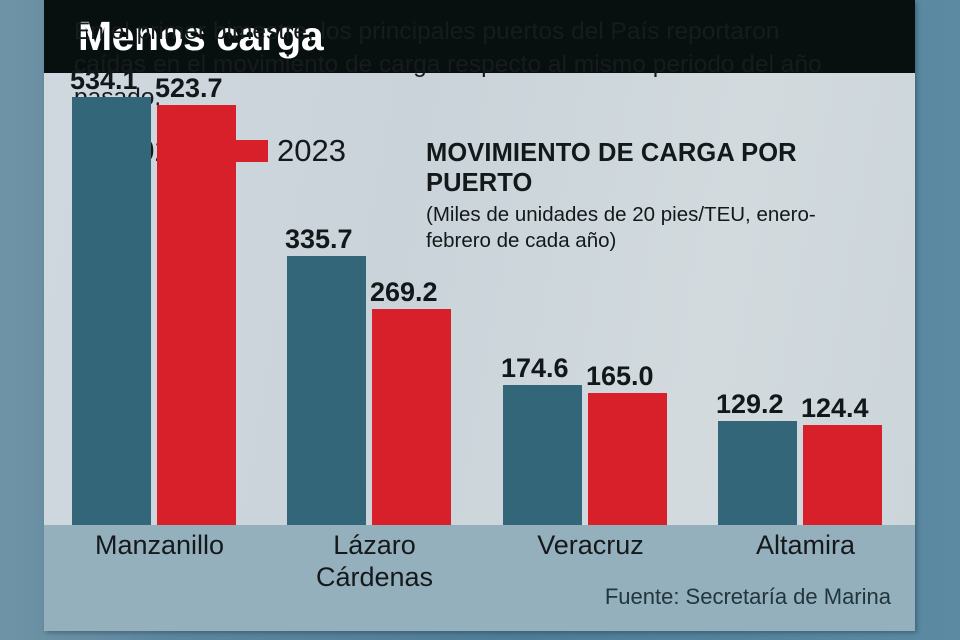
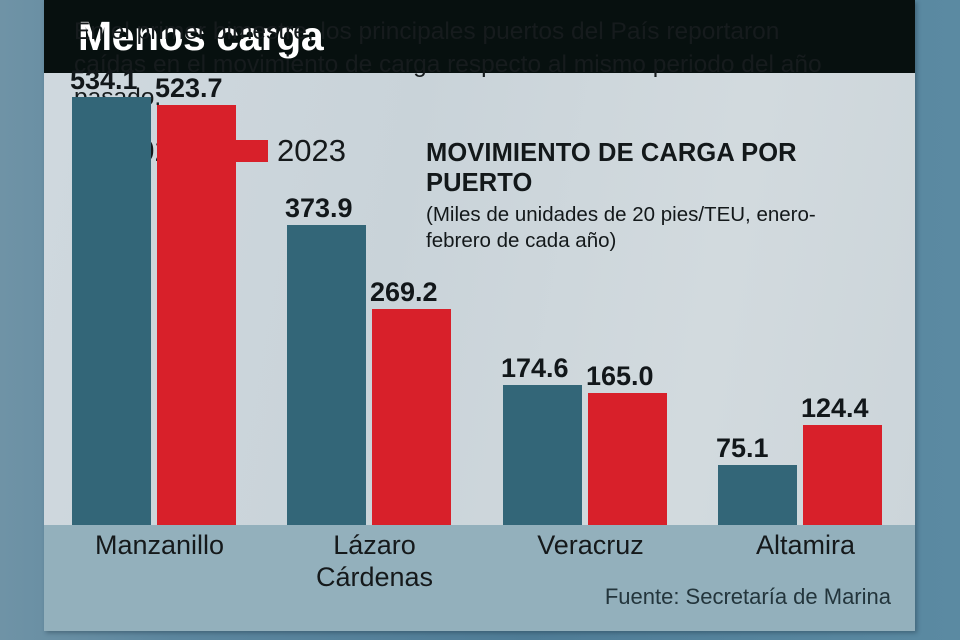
2022/Lázaro Cárdenas: 335.7 -> 373.9
2022/Altamira: 129.2 -> 75.1
